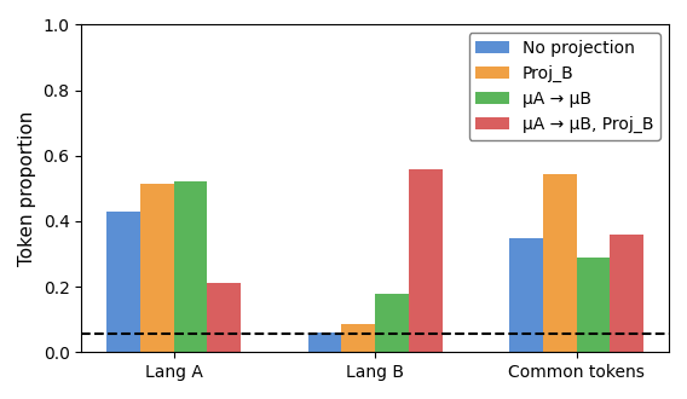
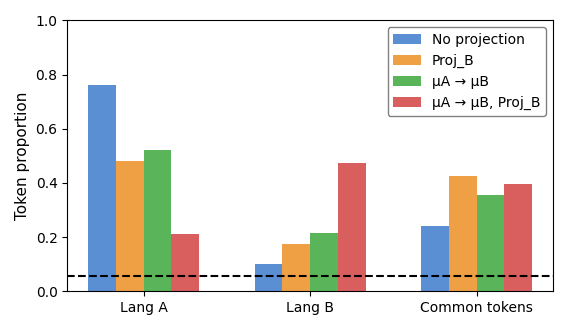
No projection/Lang A: 0.43 -> 0.76
Proj_B/Lang A: 0.515 -> 0.480
No projection/Lang B: 0.06 -> 0.10
Proj_B/Lang B: 0.085 -> 0.175
μA → μB/Lang B: 0.180 -> 0.215
μA → μB, Proj_B/Lang B: 0.560 -> 0.475
No projection/Common tokens: 0.35 -> 0.24
Proj_B/Common tokens: 0.545 -> 0.425
μA → μB/Common tokens: 0.290 -> 0.355
μA → μB, Proj_B/Common tokens: 0.360 -> 0.395
